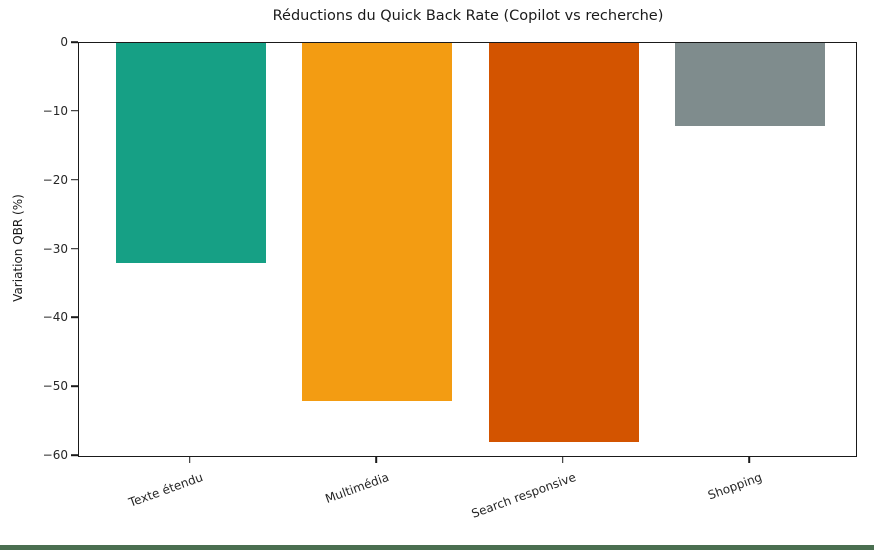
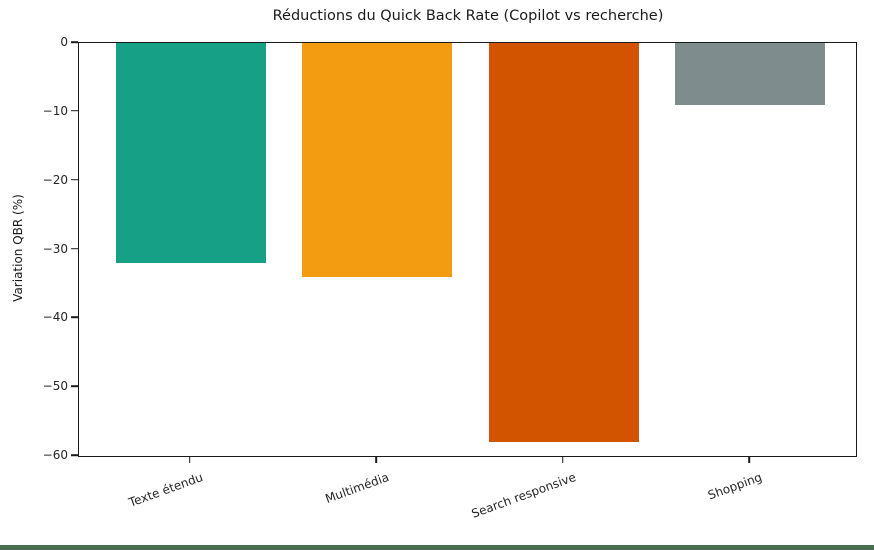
Multimédia: -52 -> -34
Shopping: -12 -> -9
